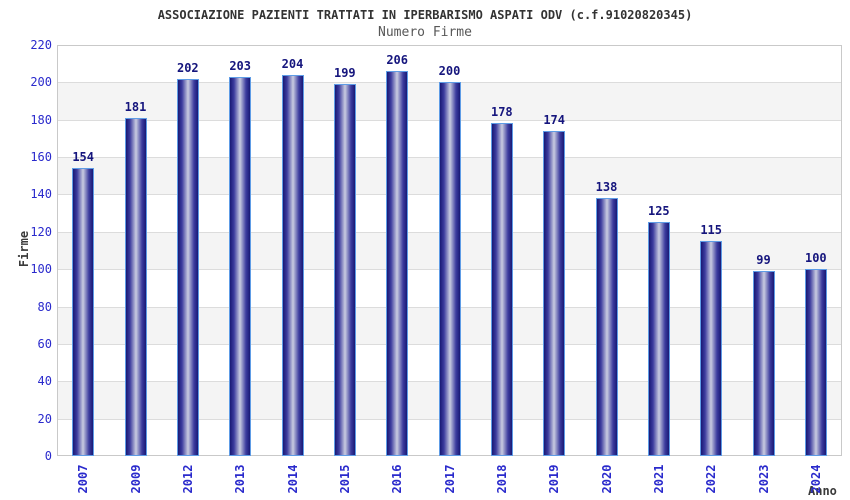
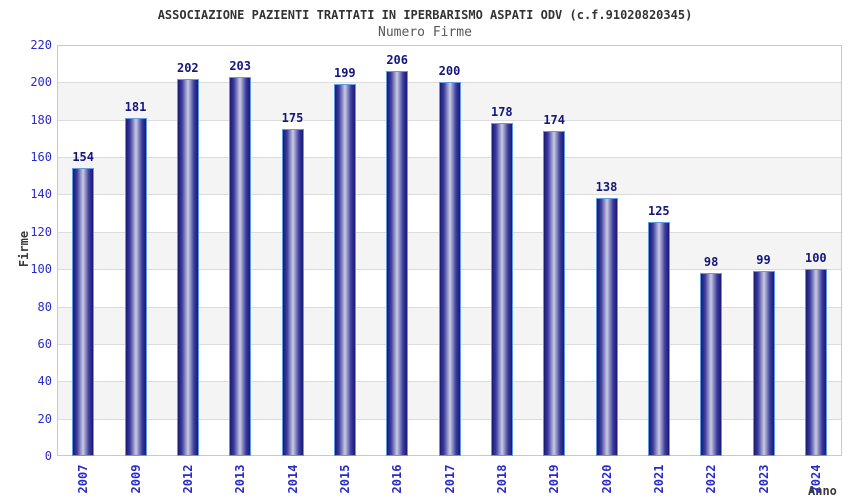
2014: 204 -> 175
2022: 115 -> 98
